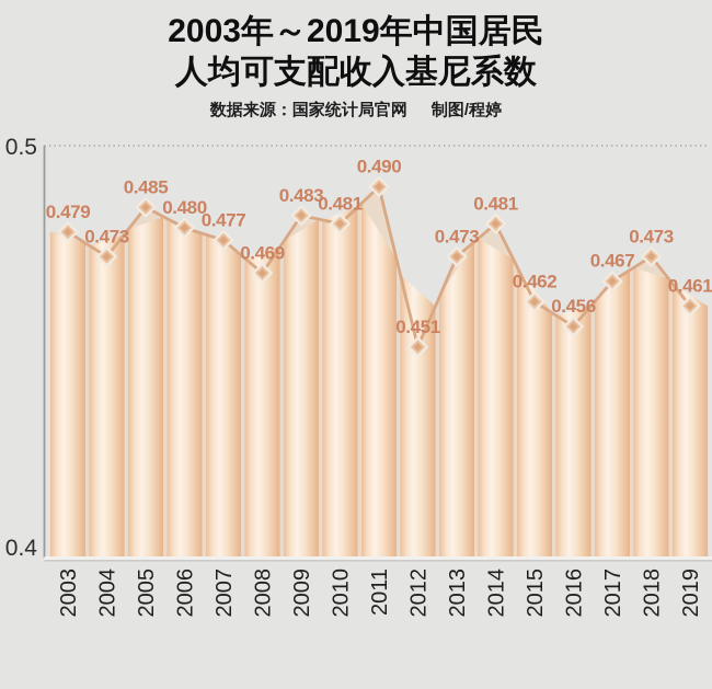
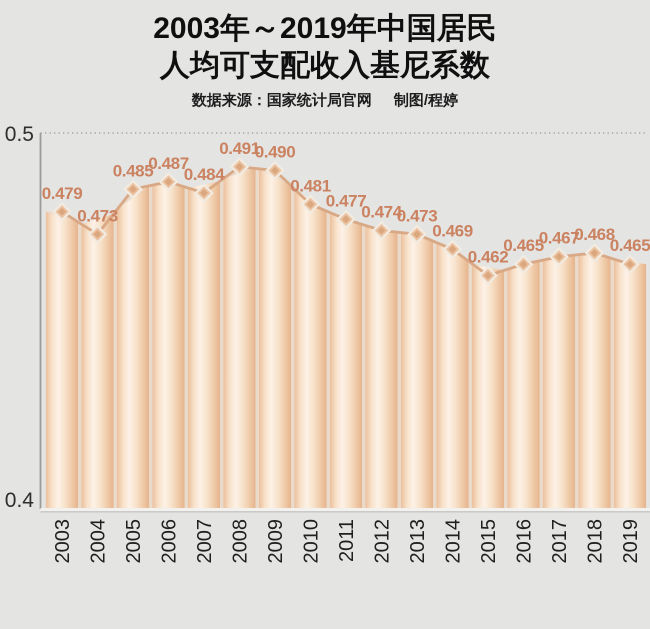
2006: 0.480 -> 0.487
2007: 0.477 -> 0.484
2008: 0.469 -> 0.491
2009: 0.483 -> 0.490
2011: 0.490 -> 0.477
2012: 0.451 -> 0.474
2014: 0.481 -> 0.469
2016: 0.456 -> 0.465
2018: 0.473 -> 0.468
2019: 0.461 -> 0.465
